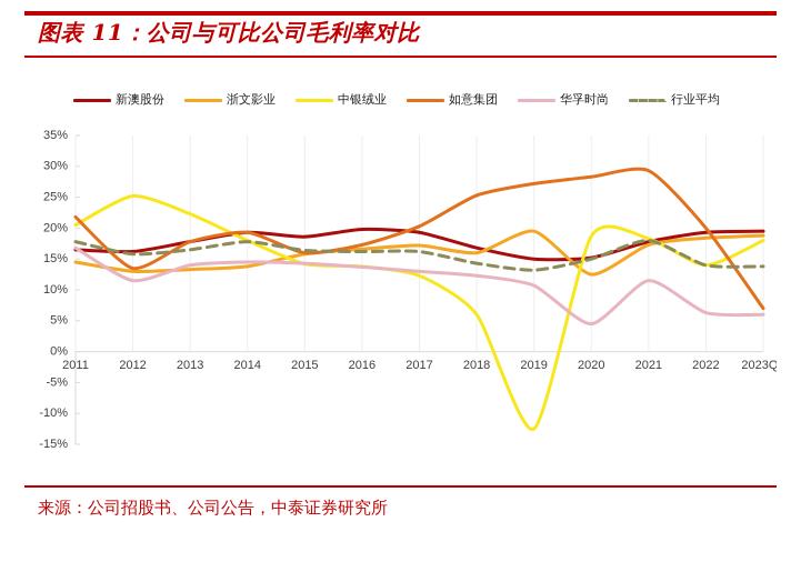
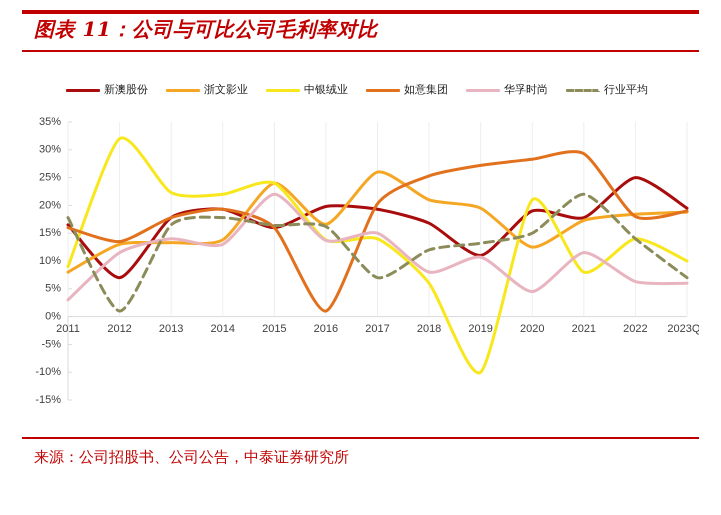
浙文影业/2011: 14% -> 8%
中银绒业/2011: 20% -> 9%
如意集团/2011: 22% -> 16%
华孚时尚/2011: 17% -> 3%
新澳股份/2012: 16% -> 7%
中银绒业/2012: 25% -> 32%
行业平均/2012: 16% -> 1%
中银绒业/2014: 18% -> 22%
华孚时尚/2014: 14% -> 13%
新澳股份/2015: 19% -> 16%
浙文影业/2015: 16% -> 24%
中银绒业/2015: 14% -> 24%
华孚时尚/2015: 14% -> 22%
如意集团/2016: 17% -> 1%
浙文影业/2017: 17% -> 26%
中银绒业/2017: 12% -> 14%
华孚时尚/2017: 13% -> 15%
行业平均/2017: 16% -> 7%
浙文影业/2018: 16% -> 21%
华孚时尚/2018: 12% -> 8%
行业平均/2018: 14% -> 12%
新澳股份/2019: 15% -> 11%
中银绒业/2019: -12% -> -10%
新澳股份/2020: 15% -> 19%
中银绒业/2020: 19% -> 21%
中银绒业/2021: 18% -> 8%
行业平均/2021: 18% -> 22%
新澳股份/2022: 19% -> 25%
如意集团/2022: 20% -> 18%
中银绒业/2023Q1: 18% -> 10%
如意集团/2023Q1: 7% -> 19%
行业平均/2023Q1: 14% -> 7%
